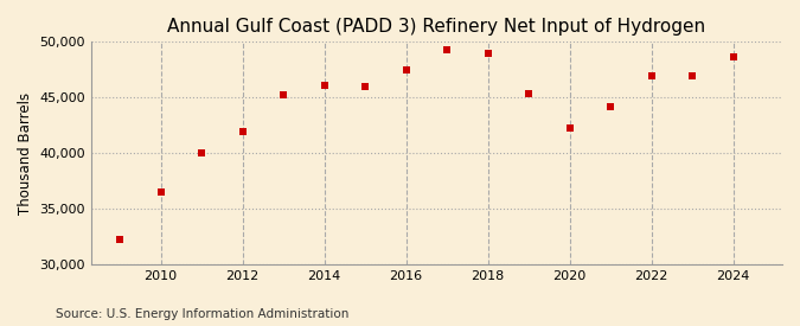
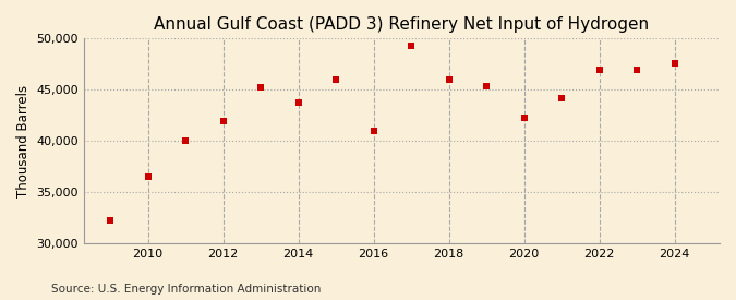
2014: 46,100 -> 43,800
2016: 47,500 -> 41,000
2018: 49,000 -> 46,000
2024: 48,600 -> 47,600
